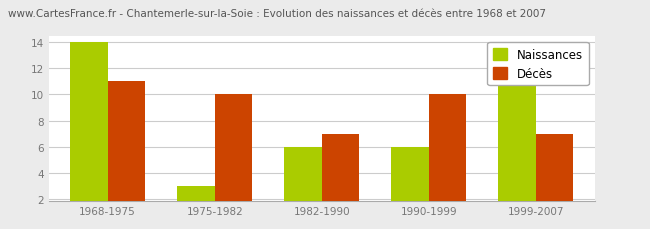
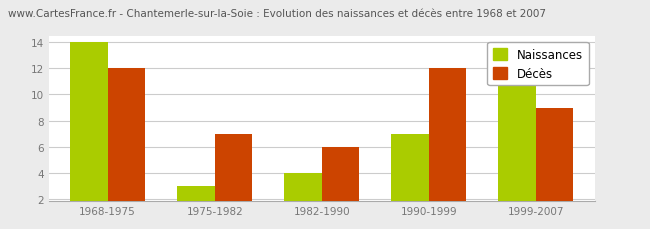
Décès/1968-1975: 11 -> 12
Décès/1975-1982: 10 -> 7
Naissances/1982-1990: 6 -> 4
Décès/1982-1990: 7 -> 6
Naissances/1990-1999: 6 -> 7
Décès/1990-1999: 10 -> 12
Décès/1999-2007: 7 -> 9
